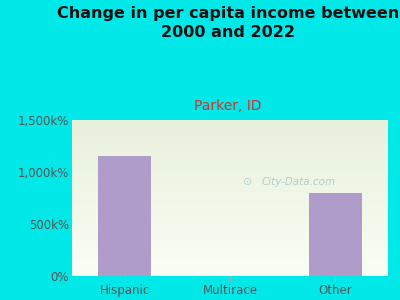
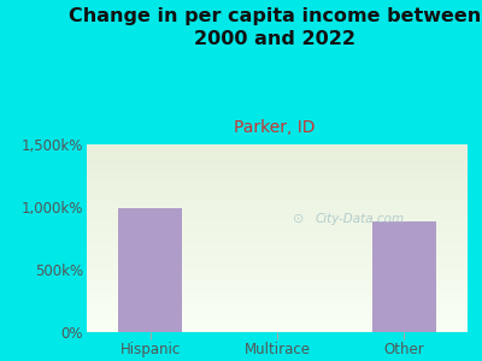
Hispanic: 1,150k% -> 990k%
Other: 800k% -> 880k%
